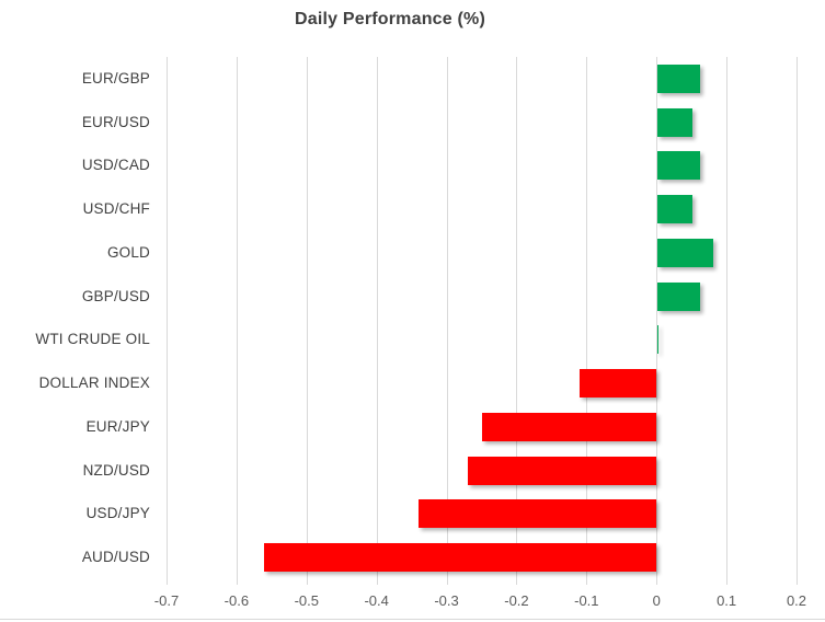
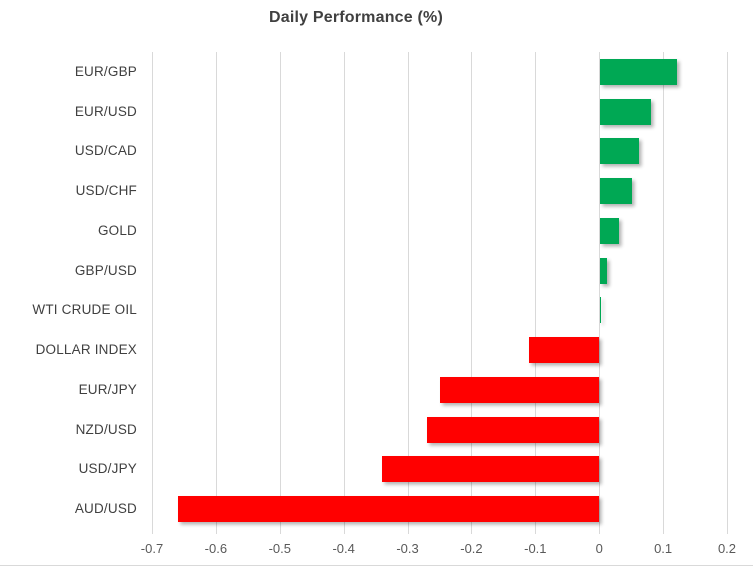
EUR/GBP: 0.06 -> 0.12
EUR/USD: 0.05 -> 0.08
GOLD: 0.08 -> 0.03
GBP/USD: 0.06 -> 0.01
AUD/USD: -0.56 -> -0.66
